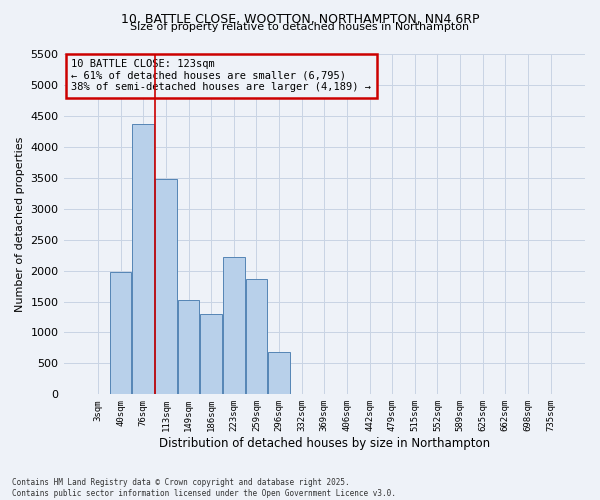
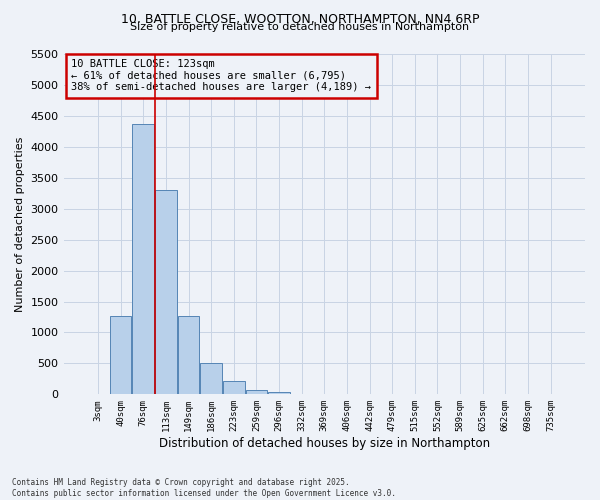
40sqm: 1980 -> 1260
113sqm: 3480 -> 3300
149sqm: 1520 -> 1270
186sqm: 1300 -> 500
223sqm: 2220 -> 220
259sqm: 1860 -> 80
296sqm: 680 -> 30
